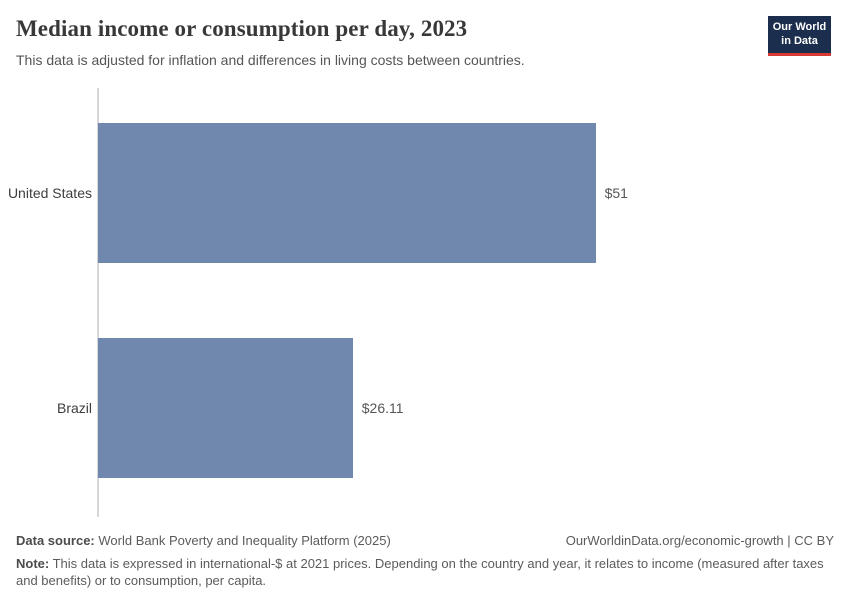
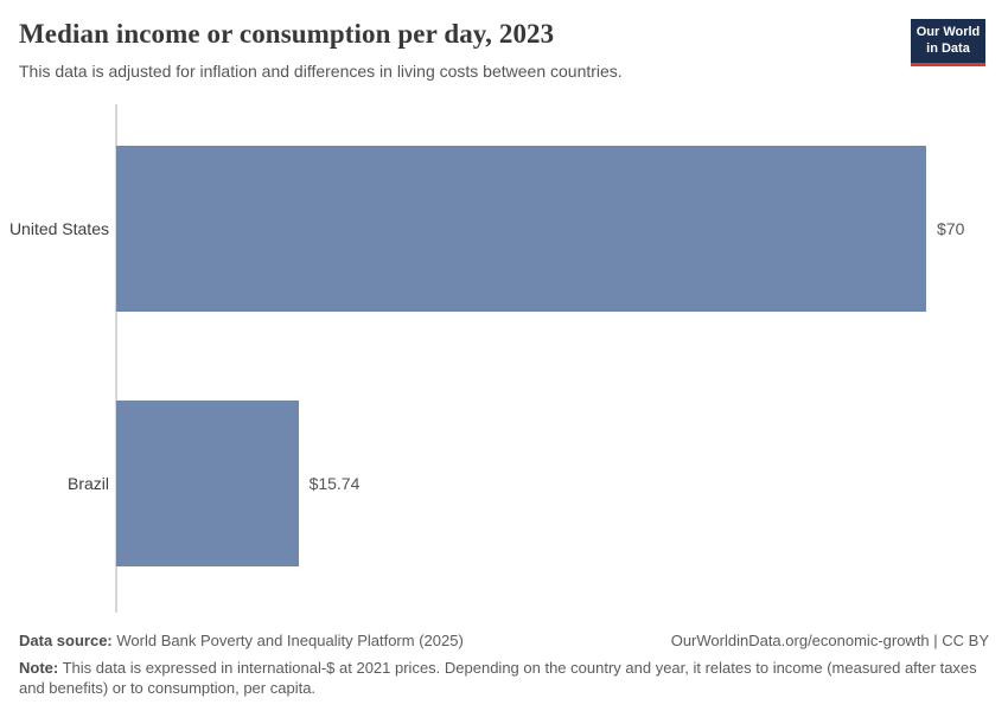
United States: $51 -> $70
Brazil: $26.11 -> $15.74
